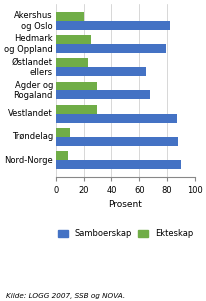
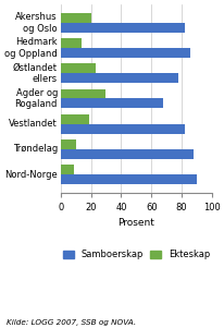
Ekteskap/Hedmark og Oppland: 25 -> 14
Samboerskap/Hedmark og Oppland: 79 -> 86
Samboerskap/Østlandet ellers: 65 -> 78
Ekteskap/Vestlandet: 30 -> 19
Samboerskap/Vestlandet: 87 -> 82
